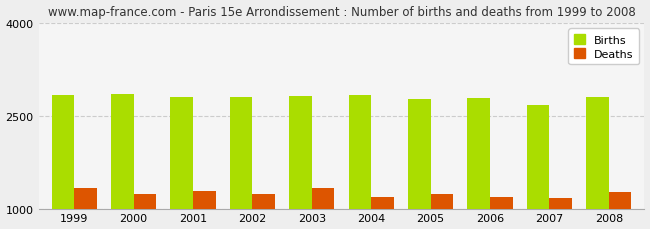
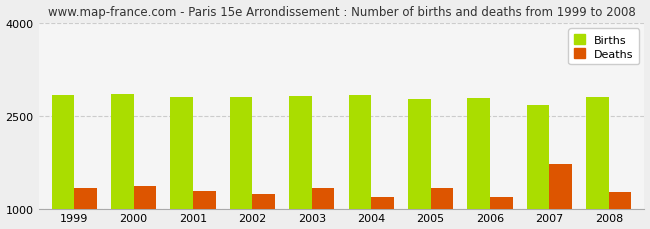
Deaths/2000: 1230 -> 1360
Deaths/2005: 1240 -> 1340
Deaths/2007: 1170 -> 1720
